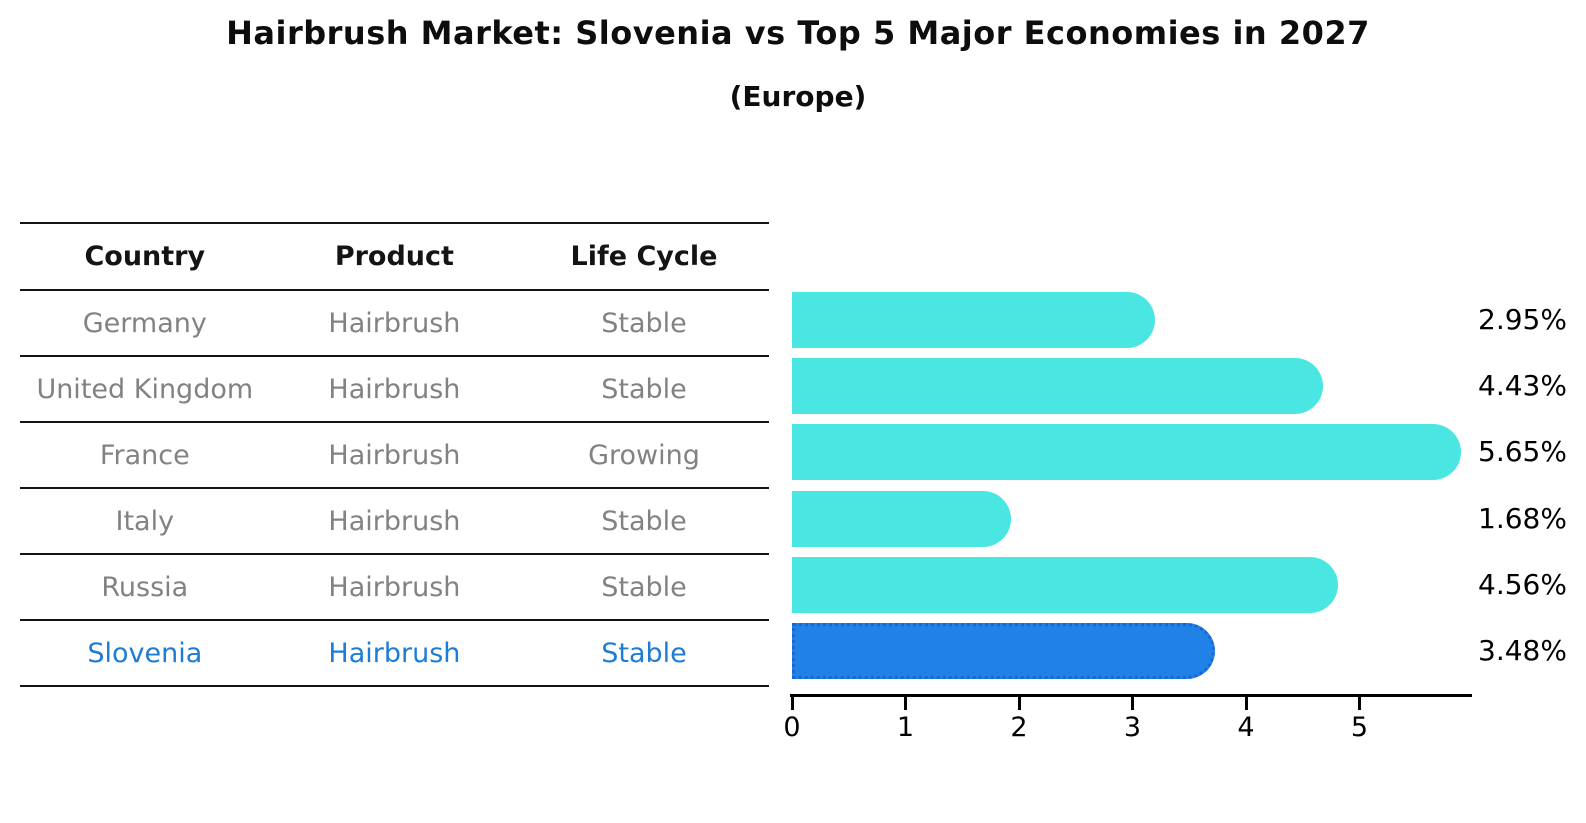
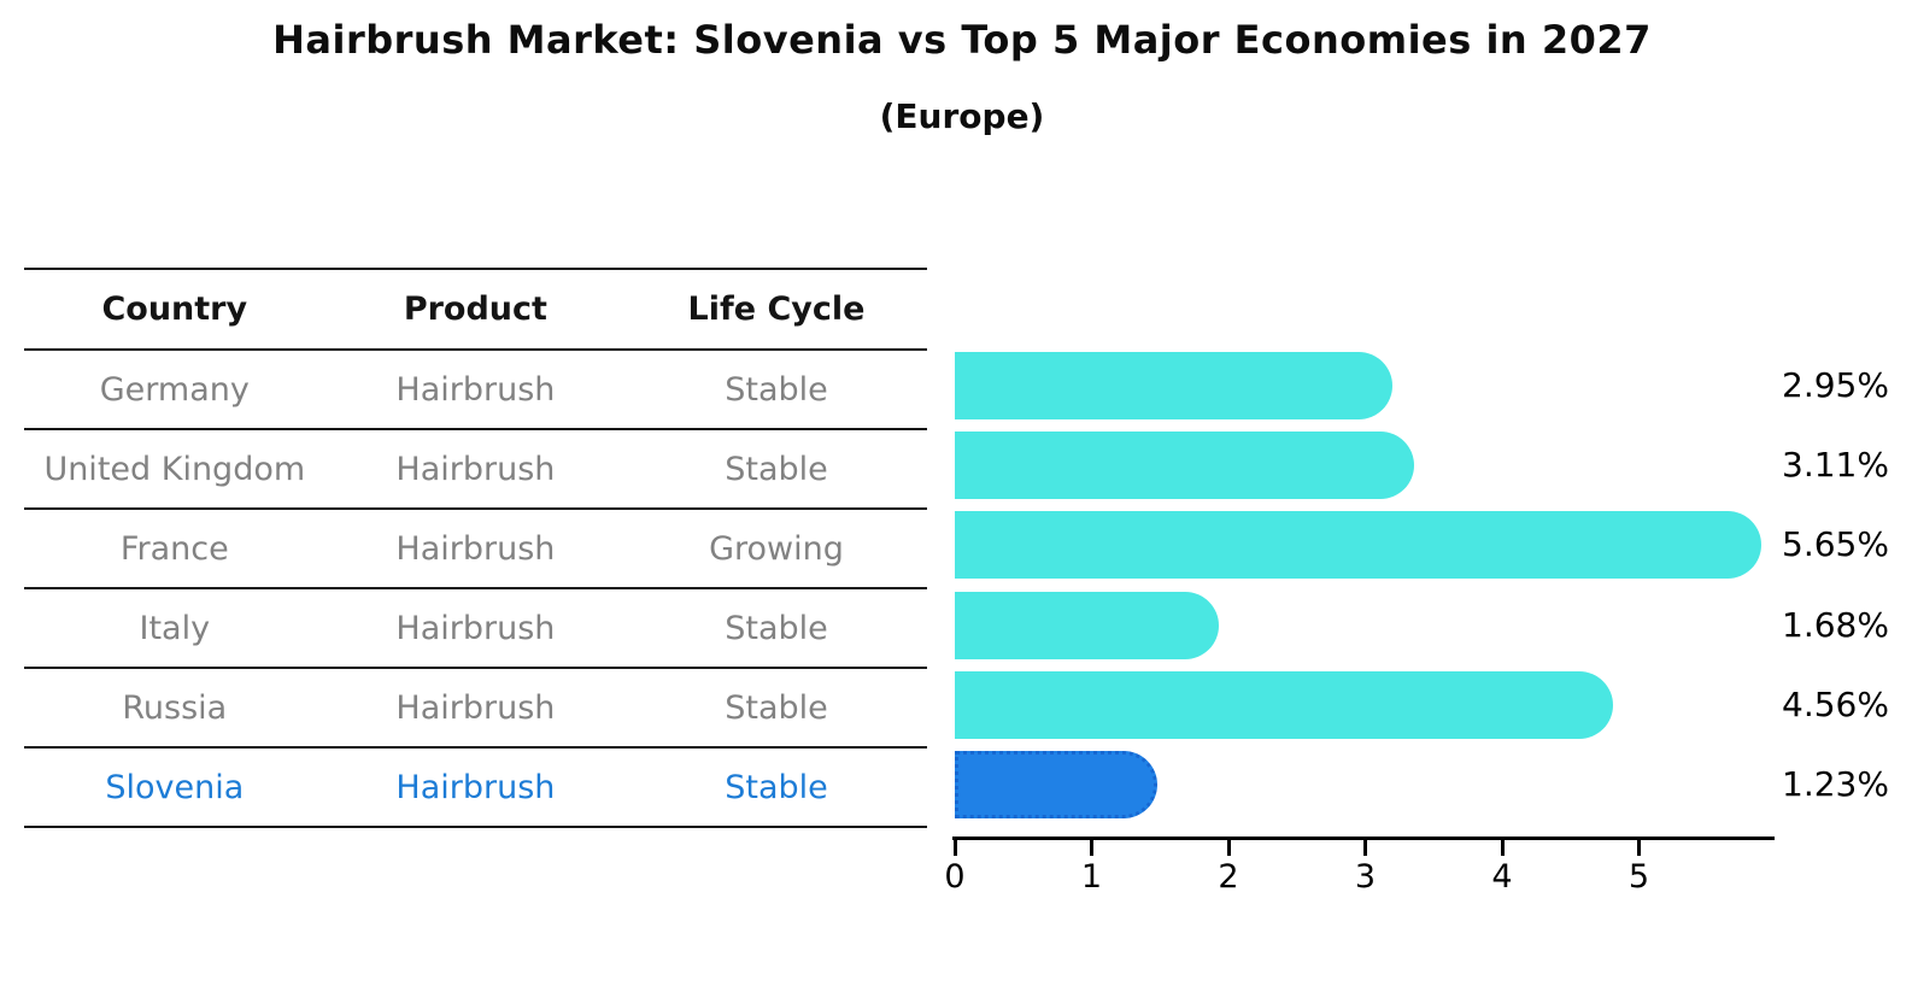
United Kingdom: 4.43% -> 3.11%
Slovenia: 3.48% -> 1.23%
